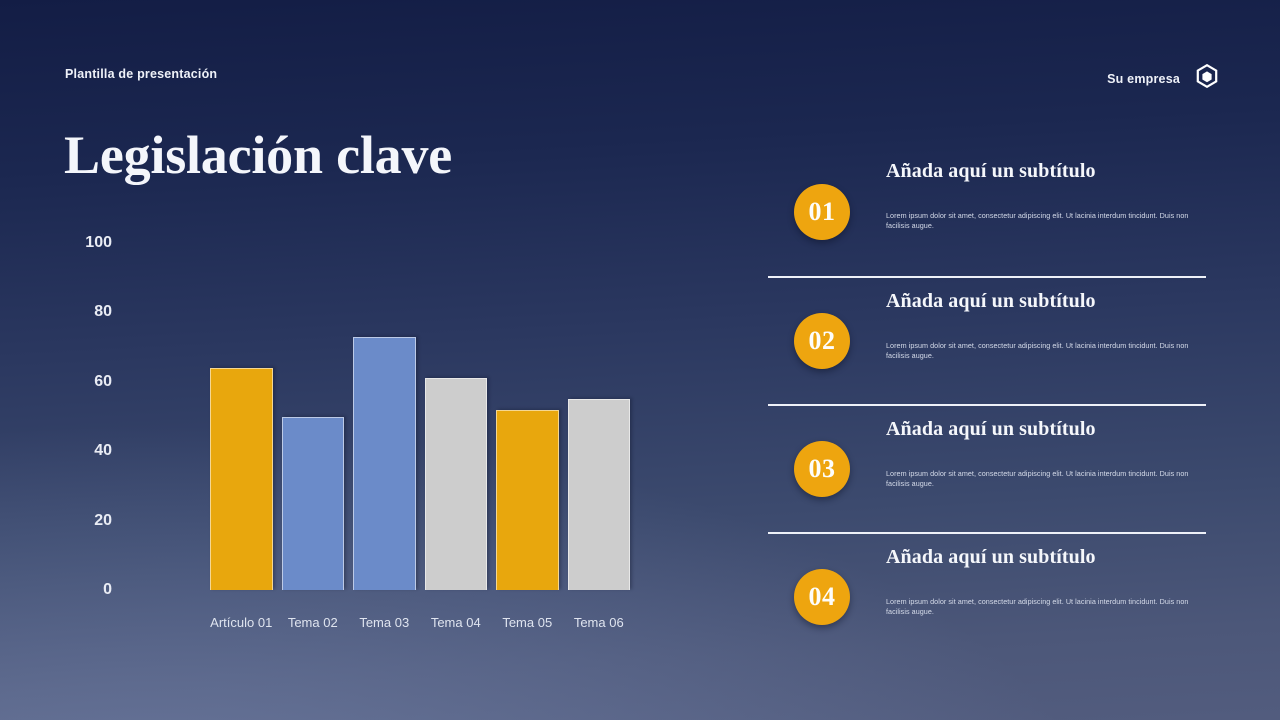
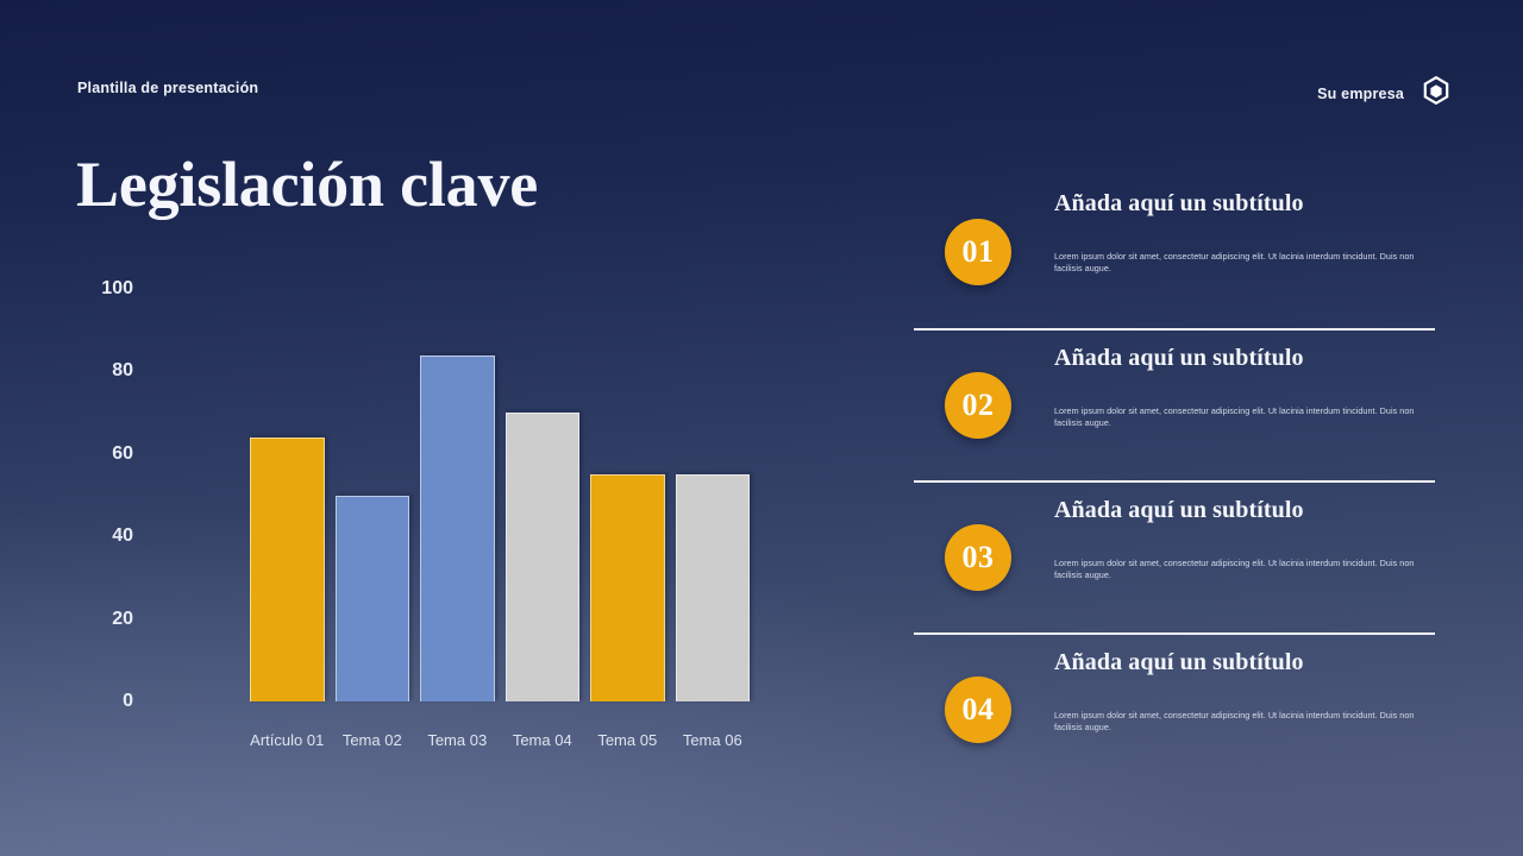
Tema 03: 73 -> 84
Tema 04: 61 -> 70
Tema 05: 52 -> 55
